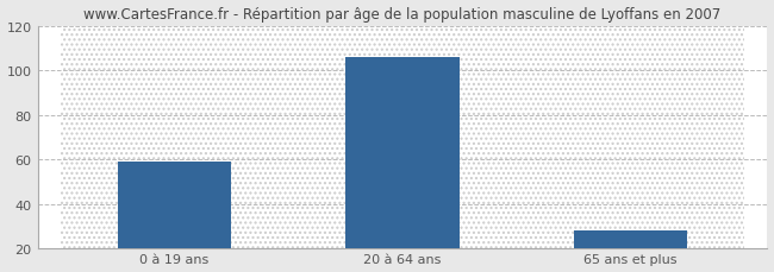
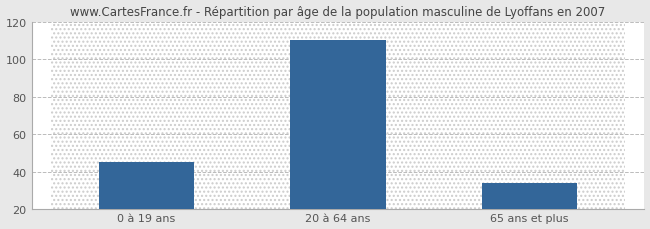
0 à 19 ans: 59 -> 45
20 à 64 ans: 106 -> 110
65 ans et plus: 28 -> 34
